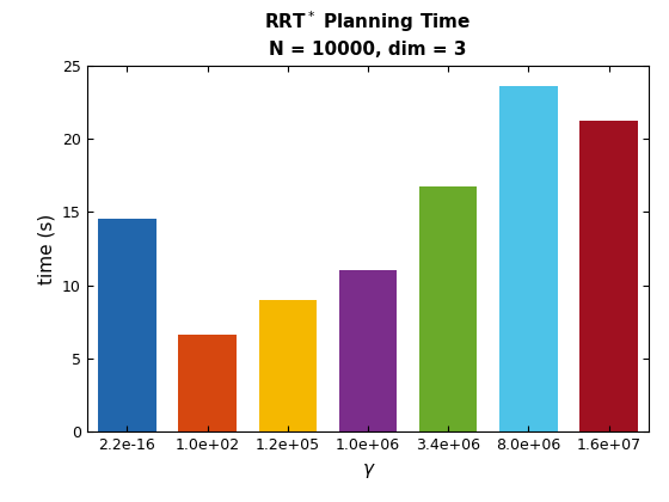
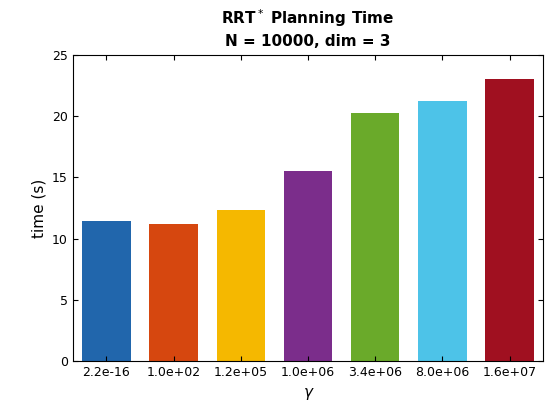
2.2e-16: 14.5 -> 11.4
1.0e+02: 6.6 -> 11.2
1.2e+05: 9.0 -> 12.3
1.0e+06: 11.0 -> 15.5
3.4e+06: 16.7 -> 20.2
8.0e+06: 23.6 -> 21.2
1.6e+07: 21.2 -> 23.0
